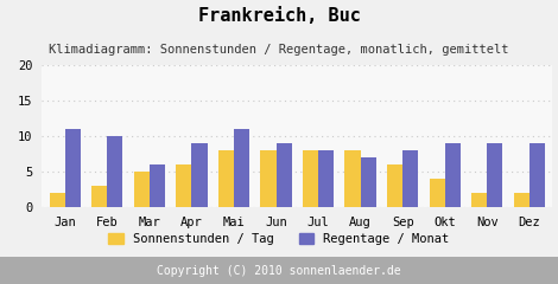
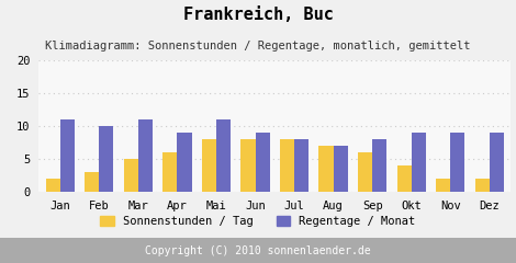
Regentage / Monat/Mar: 6 -> 11
Sonnenstunden / Tag/Aug: 8 -> 7
